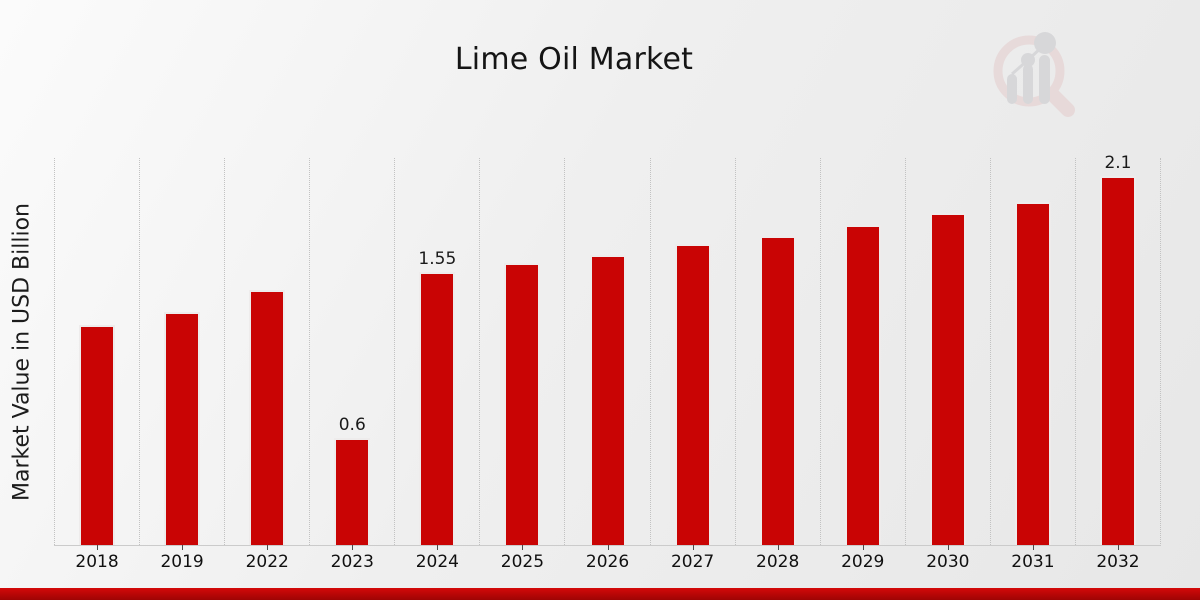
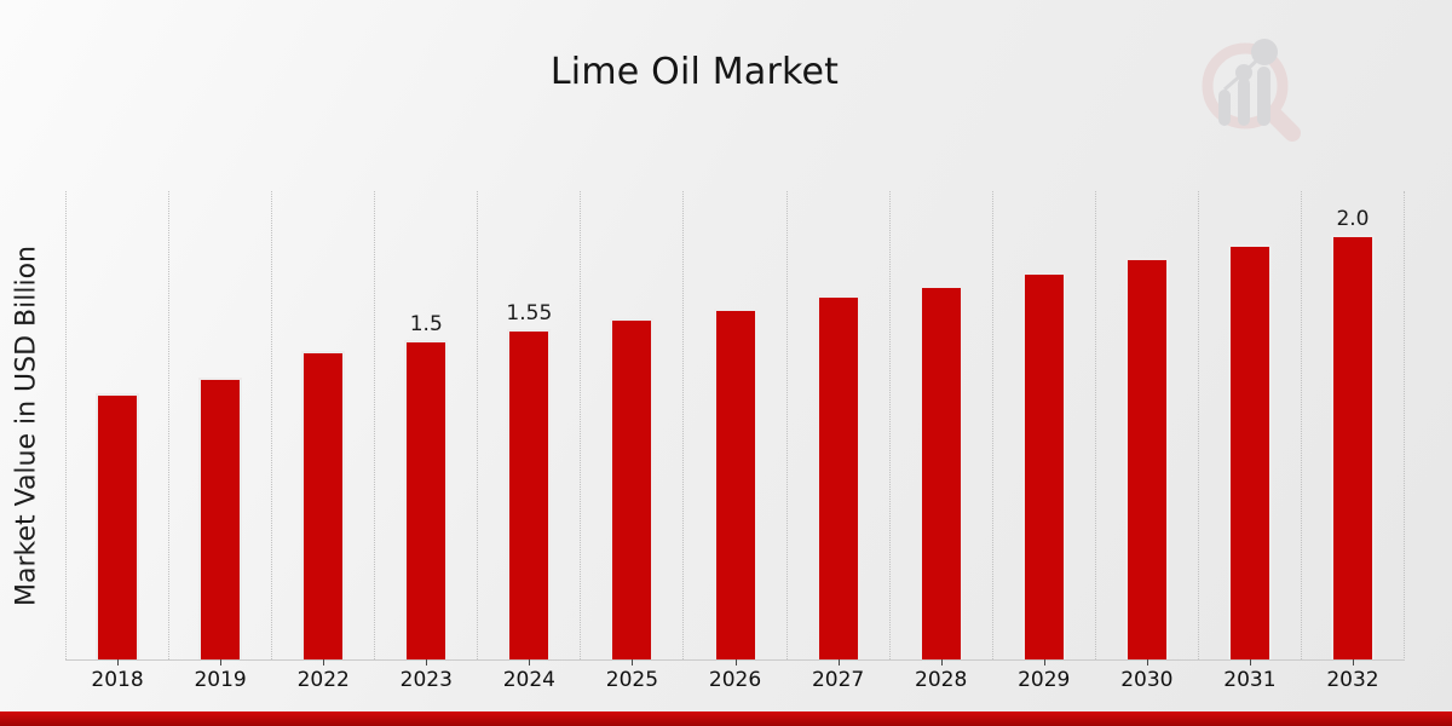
2023: 0.6 -> 1.5
2032: 2.1 -> 2.0
